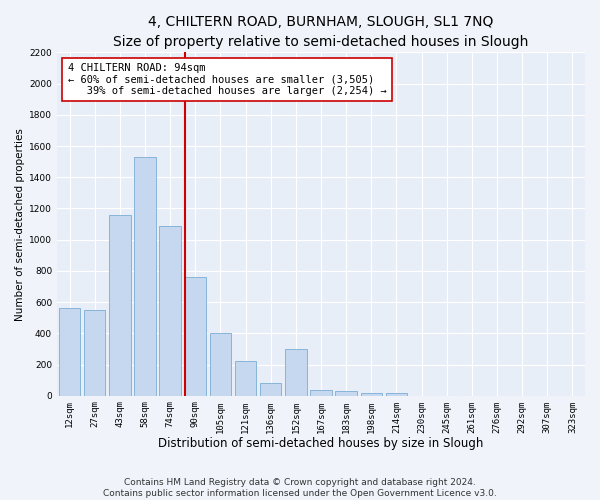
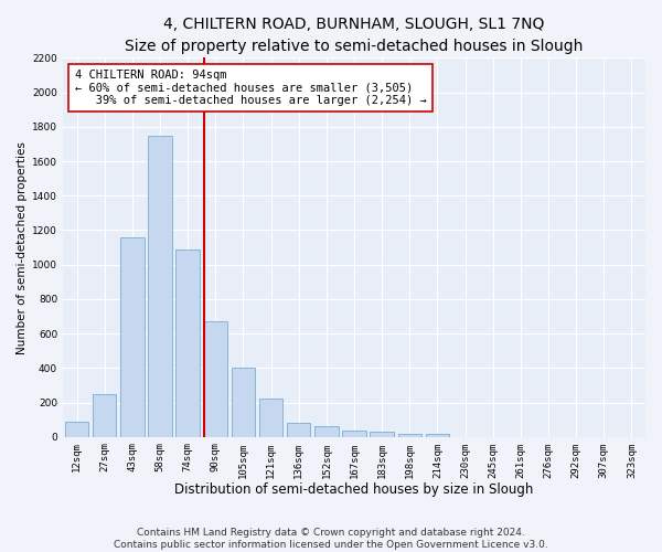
12sqm: 560 -> 80
27sqm: 550 -> 240
58sqm: 1530 -> 1750
90sqm: 760 -> 670
152sqm: 300 -> 60
